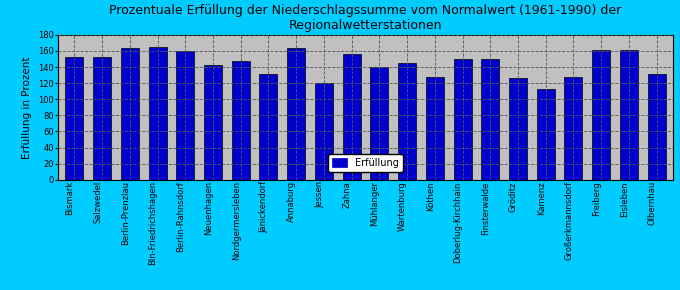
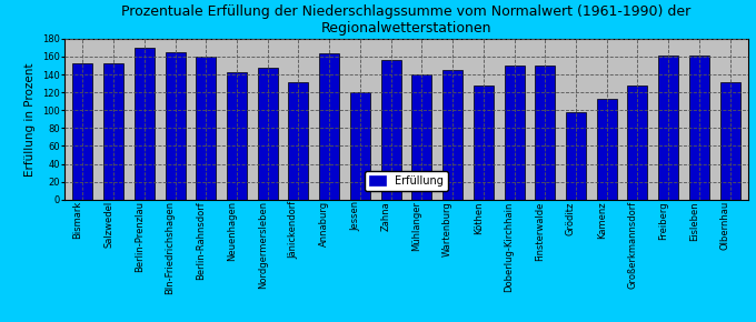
Berlin-Prenzlau: 163 -> 170
Gröditz: 126 -> 98
